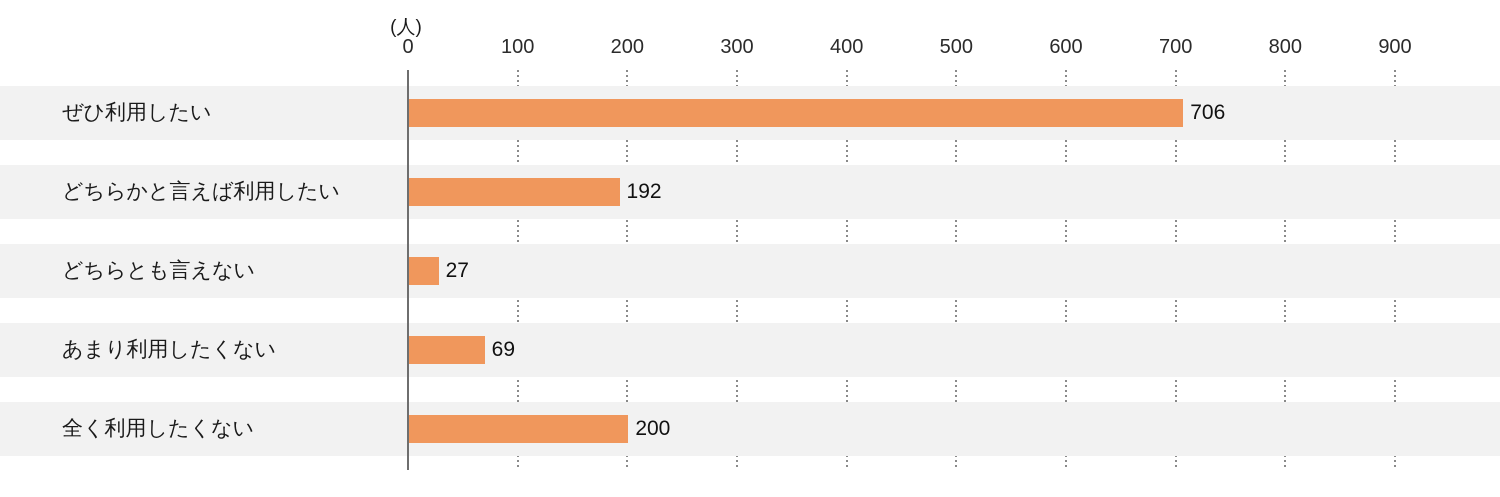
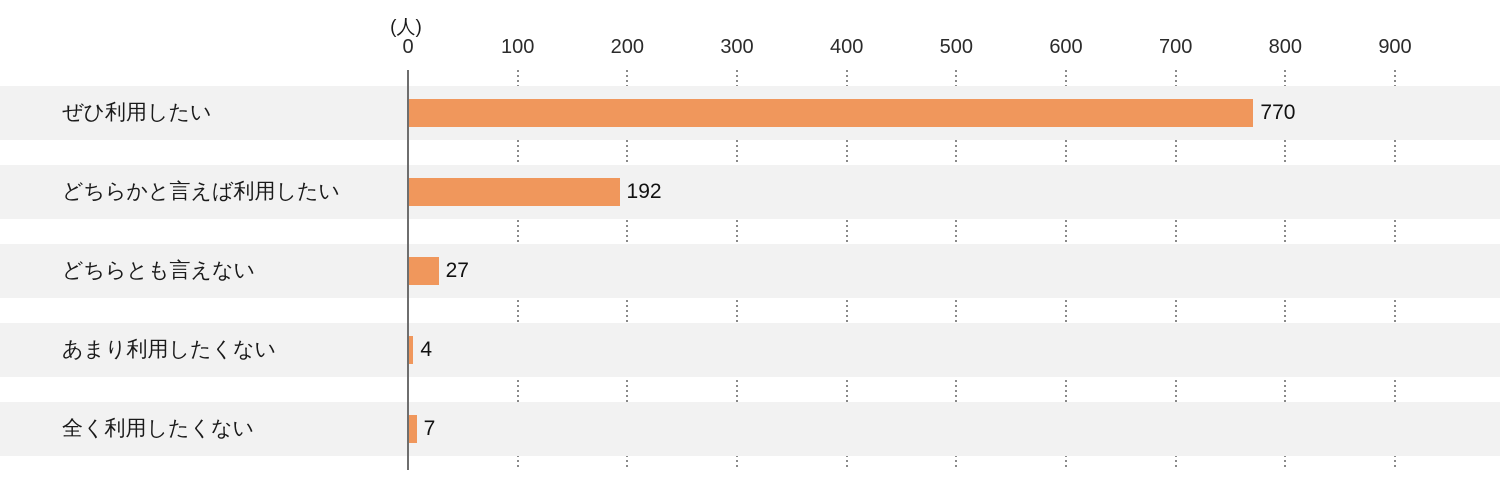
ぜひ利用したい: 706 -> 770
あまり利用したくない: 69 -> 4
全く利用したくない: 200 -> 7
